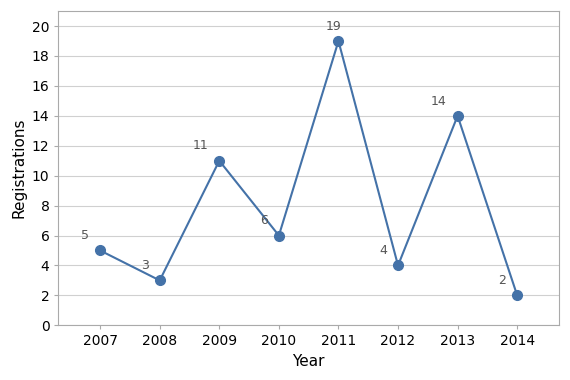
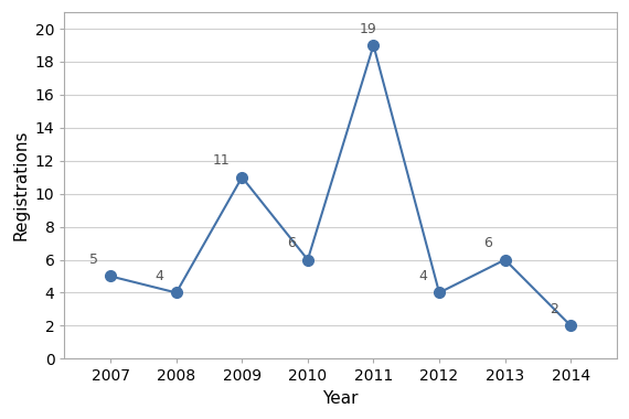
2008: 3 -> 4
2013: 14 -> 6
